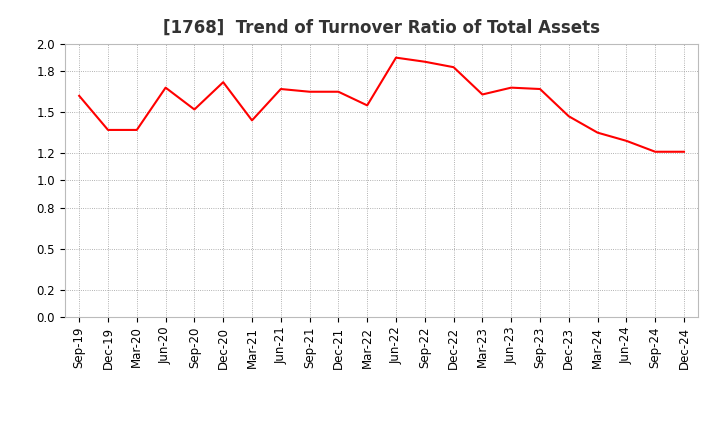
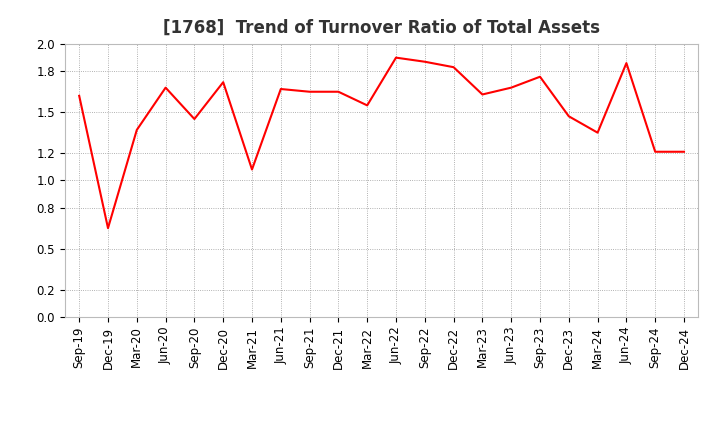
Dec-19: 1.37 -> 0.65
Sep-20: 1.52 -> 1.45
Mar-21: 1.44 -> 1.08
Sep-23: 1.67 -> 1.76
Jun-24: 1.29 -> 1.86
